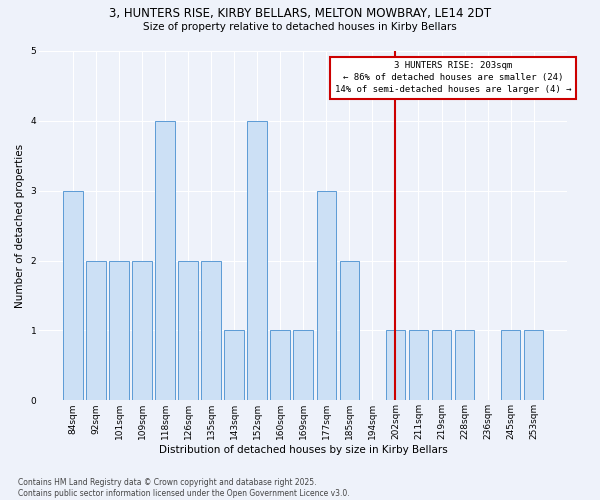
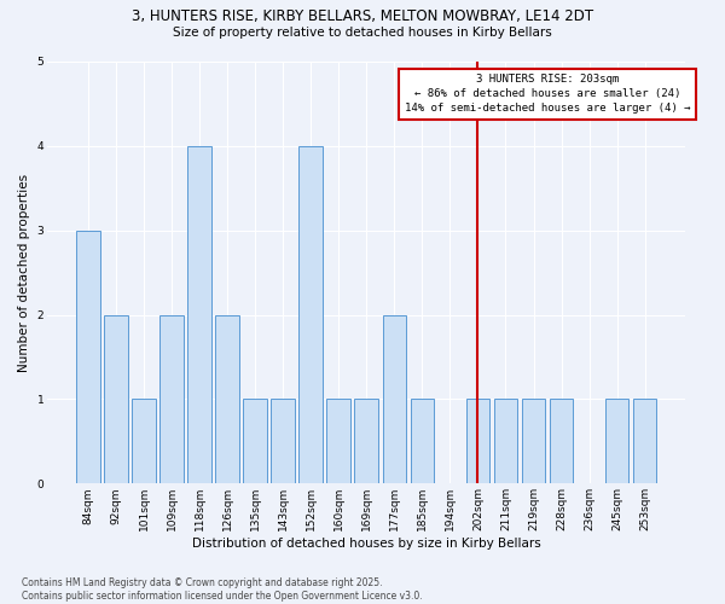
101sqm: 2 -> 1
135sqm: 2 -> 1
177sqm: 3 -> 2
185sqm: 2 -> 1
